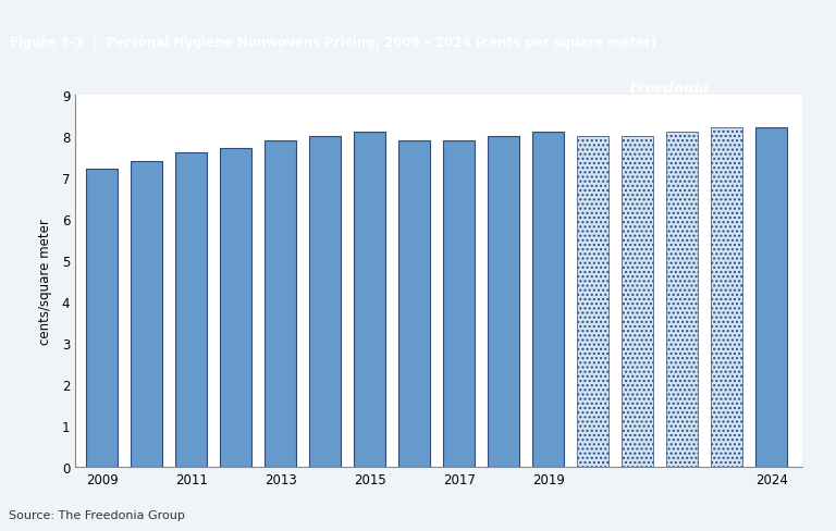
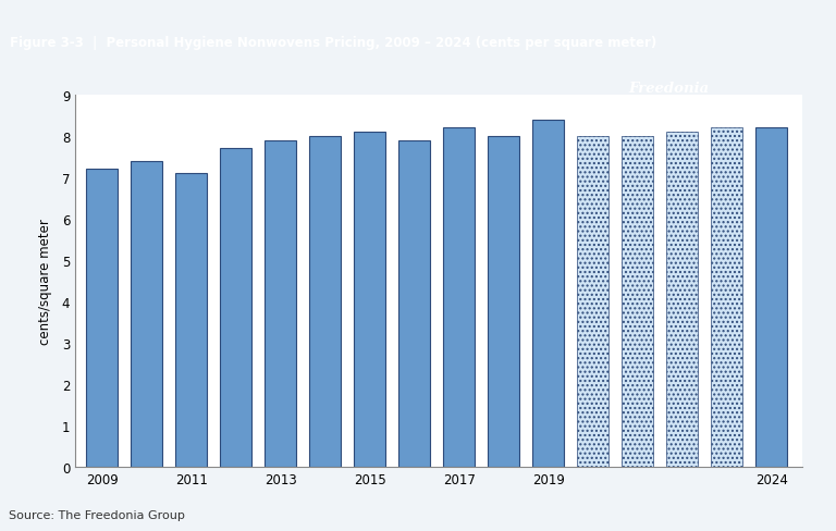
2011: 7.6 -> 7.1
2017: 7.9 -> 8.2
2019: 8.1 -> 8.4
